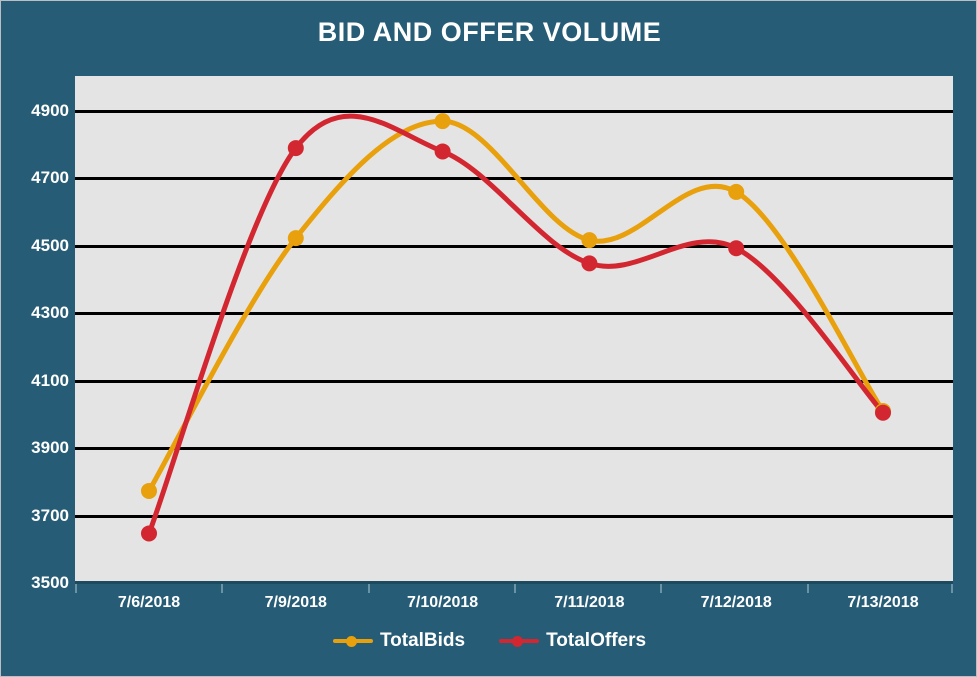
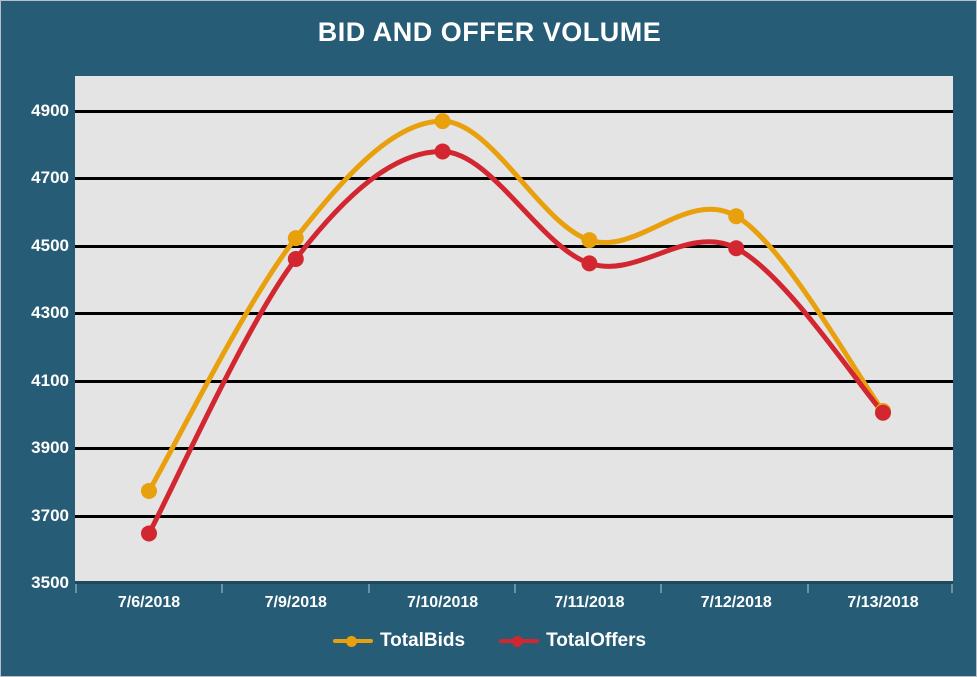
TotalOffers/7/9/2018: 4790 -> 4460
TotalBids/7/12/2018: 4660 -> 4590
